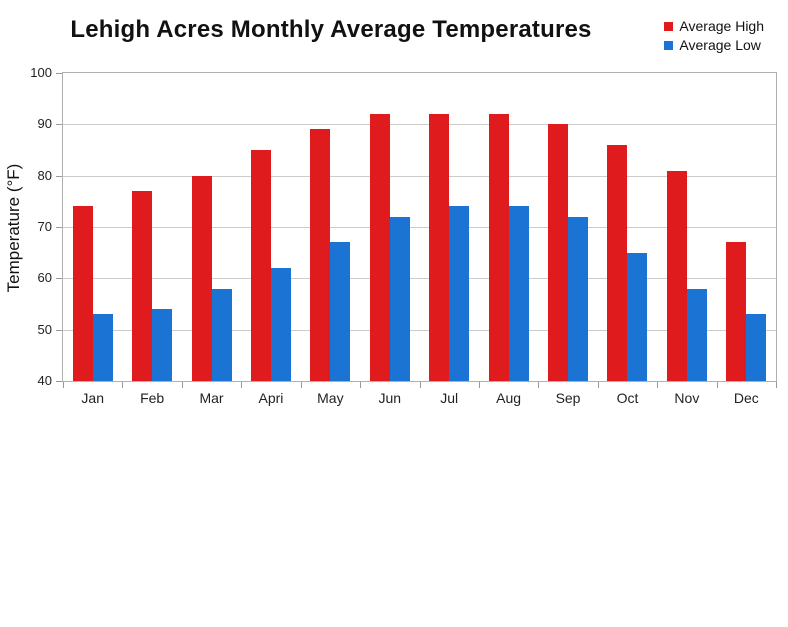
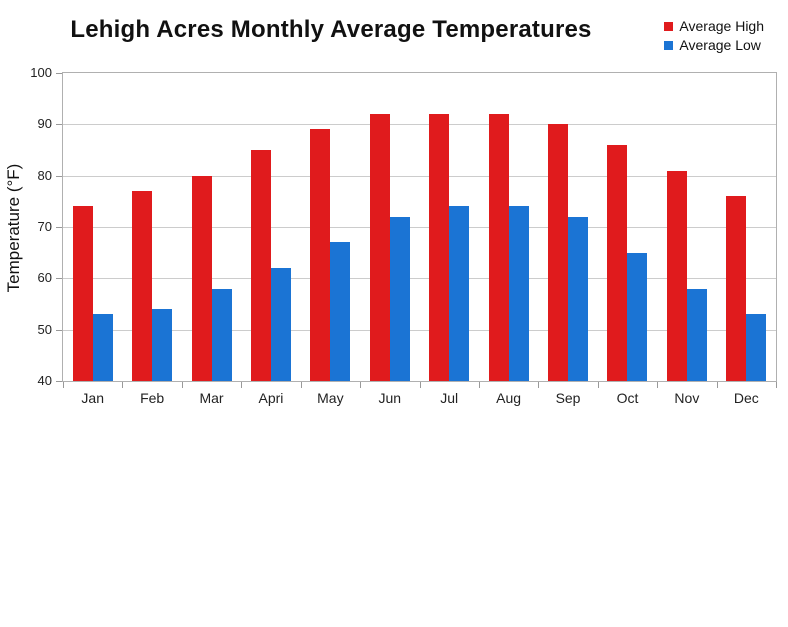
Average High/Dec: 67 -> 76
